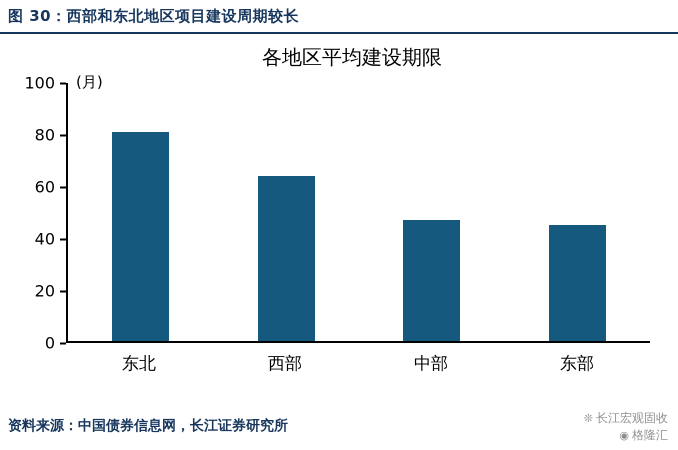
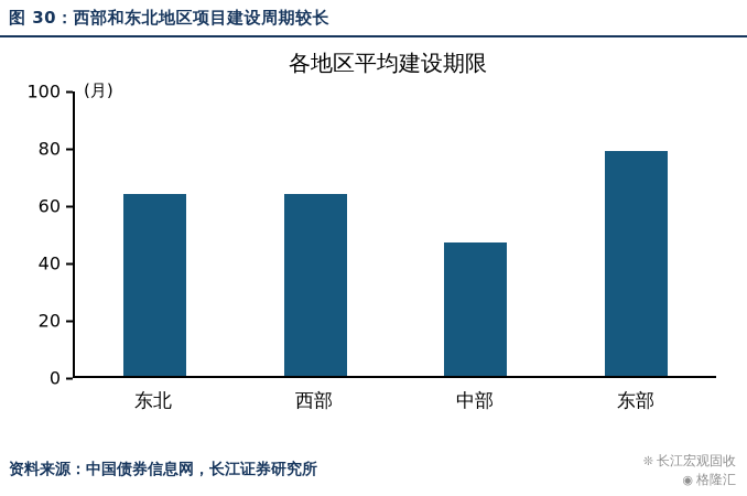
东北: 81 -> 64
东部: 45 -> 79
